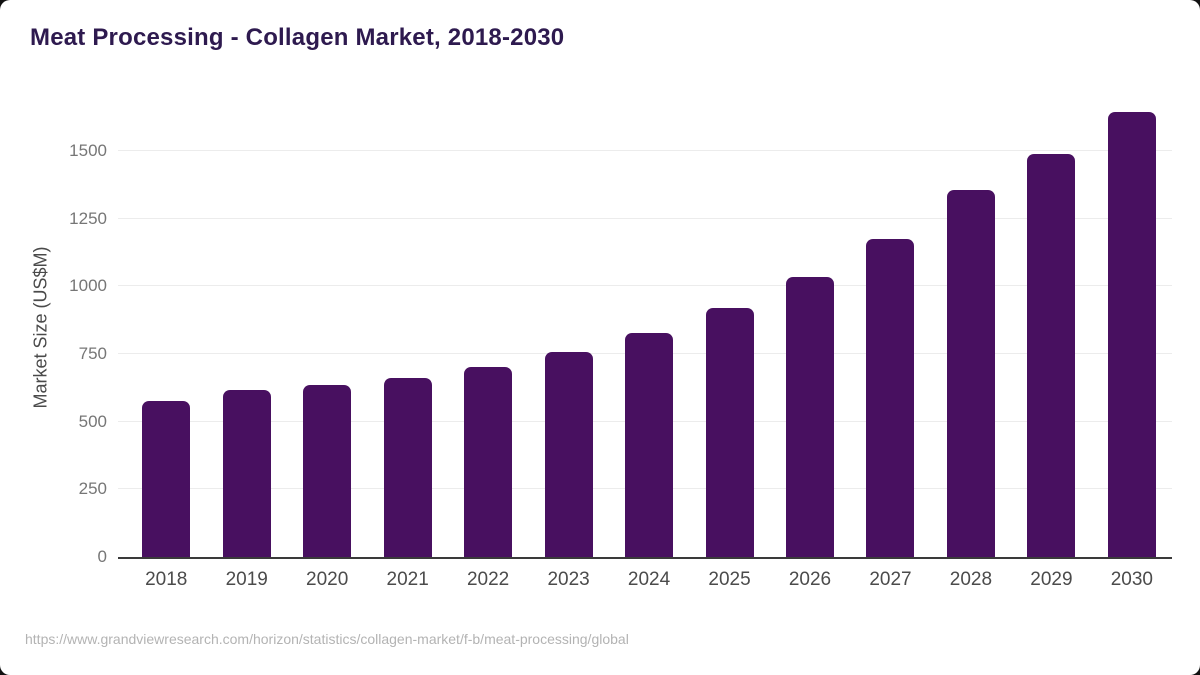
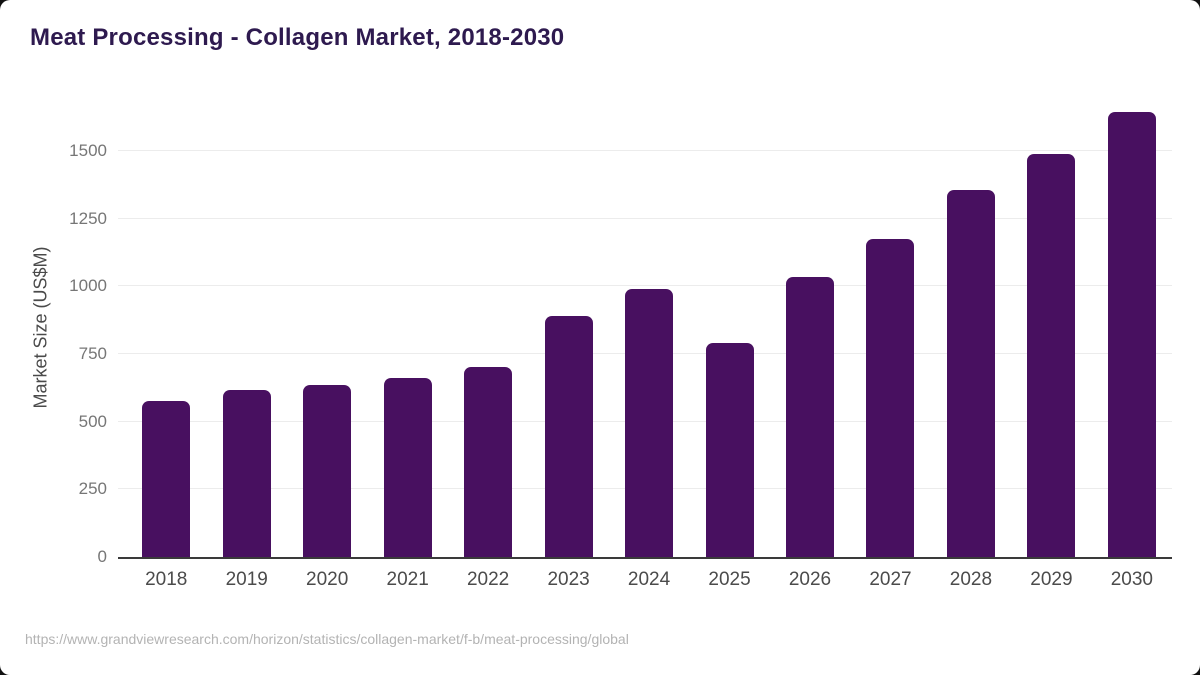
2023: 760 -> 890
2024: 830 -> 990
2025: 920 -> 790
